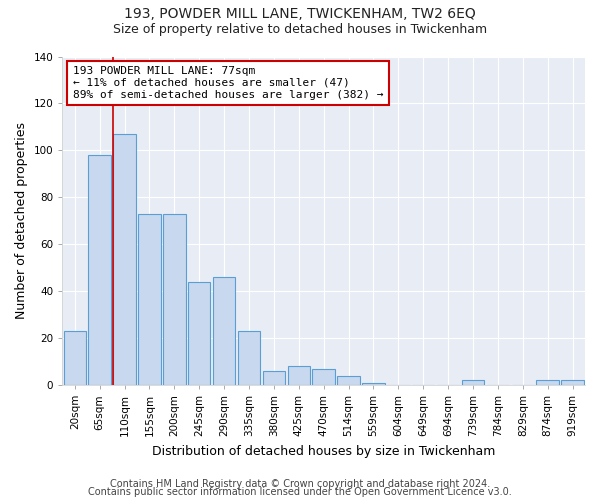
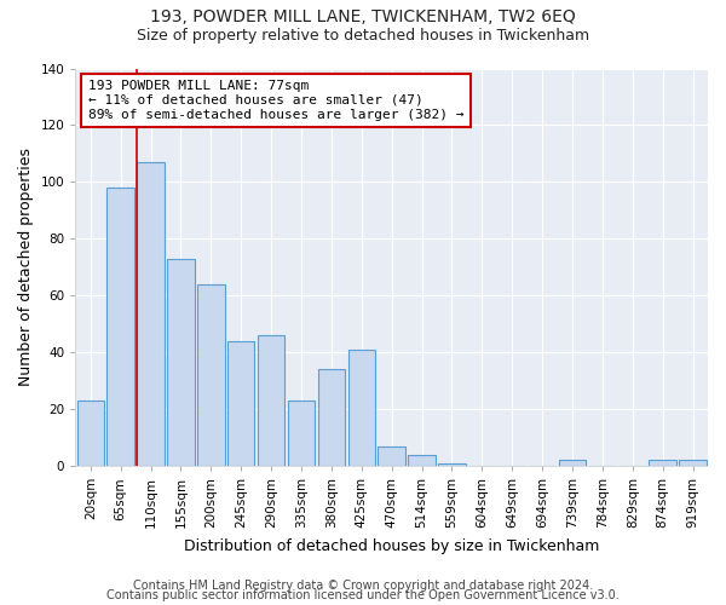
200sqm: 73 -> 64
380sqm: 6 -> 34
425sqm: 8 -> 41
